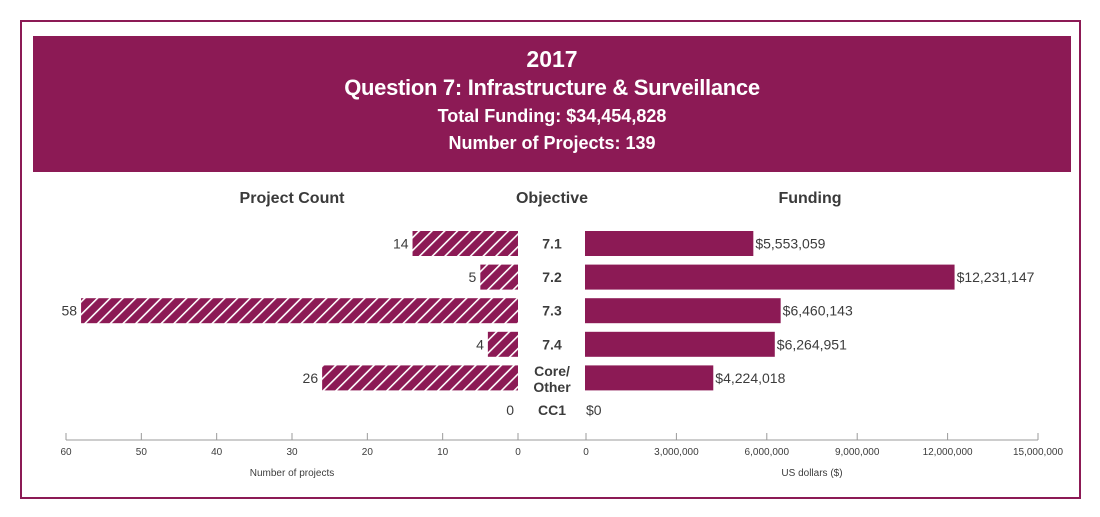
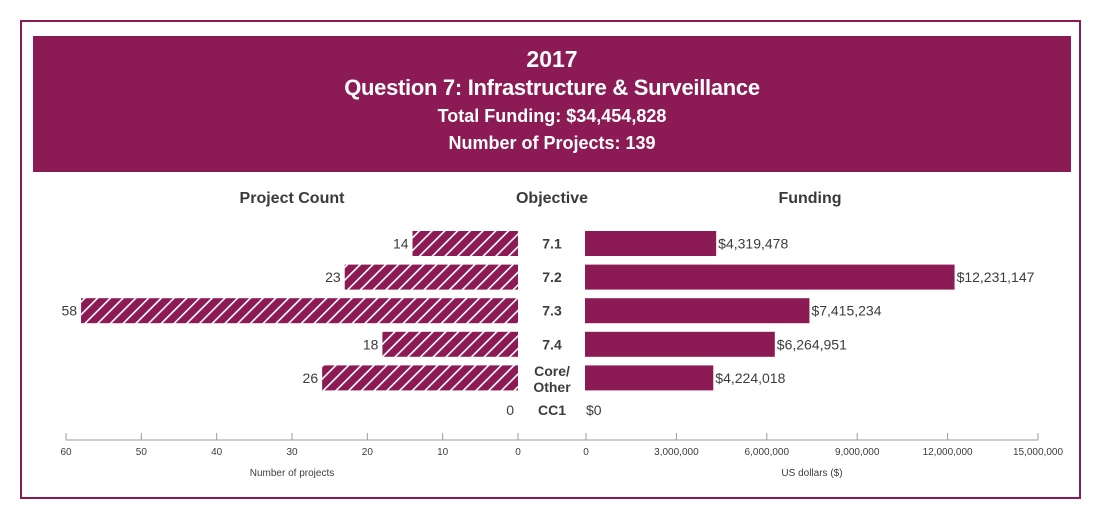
Project Count/7.2: 5 -> 23
Project Count/7.4: 4 -> 18
Funding/7.1: $5,553,059 -> $4,319,478
Funding/7.3: $6,460,143 -> $7,415,234
